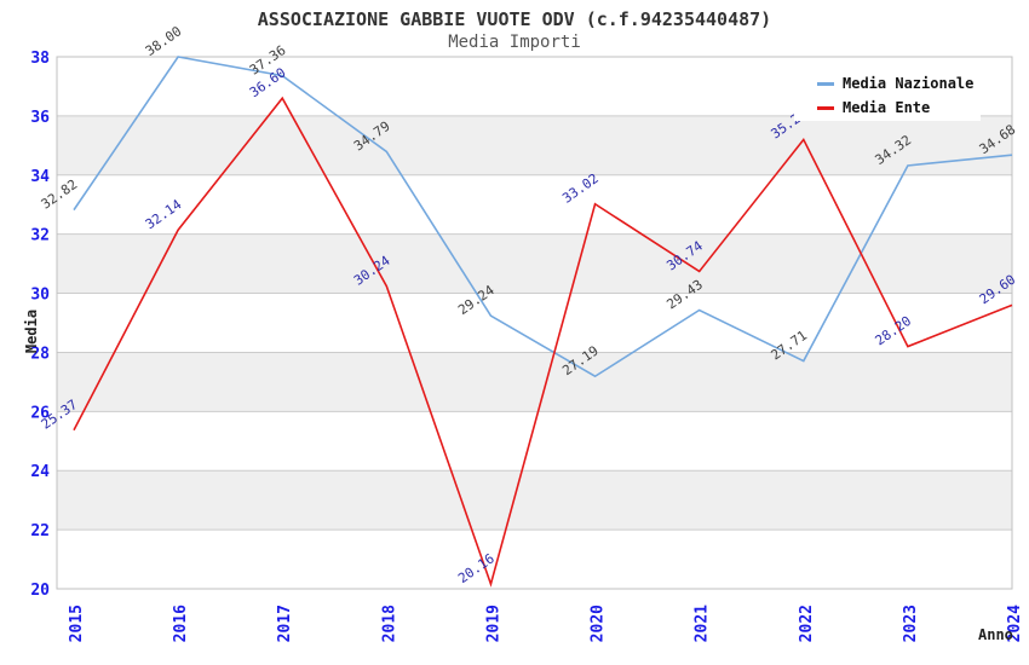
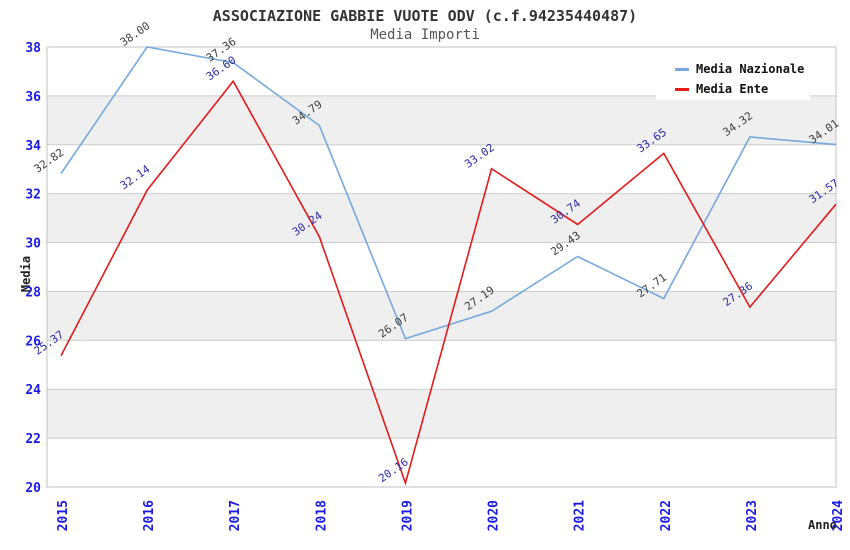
Media Nazionale/2019: 29.24 -> 26.07
Media Ente/2022: 35.20 -> 33.65
Media Ente/2023: 28.20 -> 27.36
Media Nazionale/2024: 34.68 -> 34.01
Media Ente/2024: 29.60 -> 31.57
